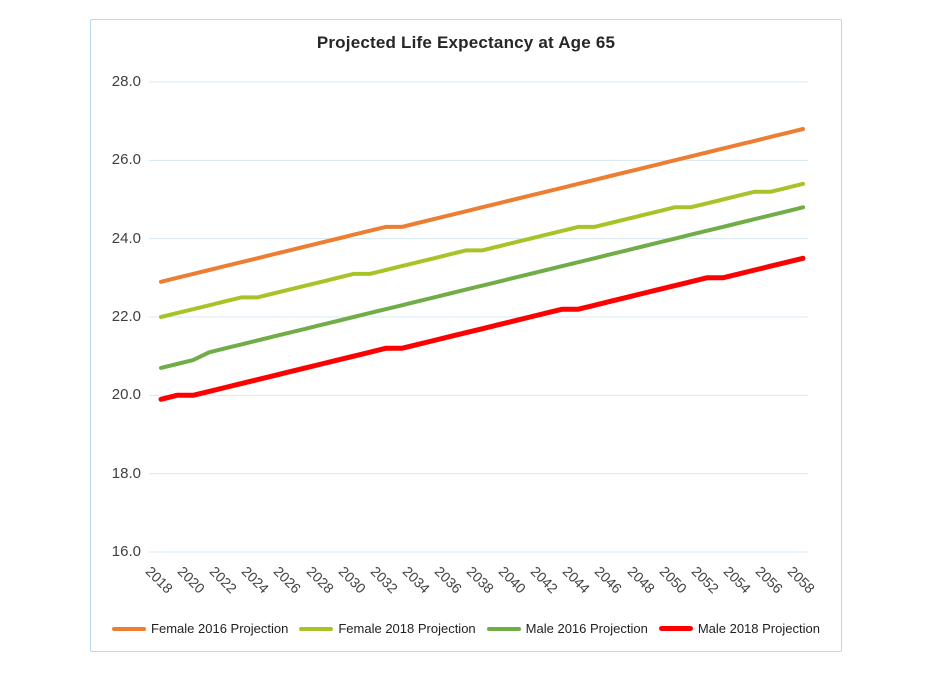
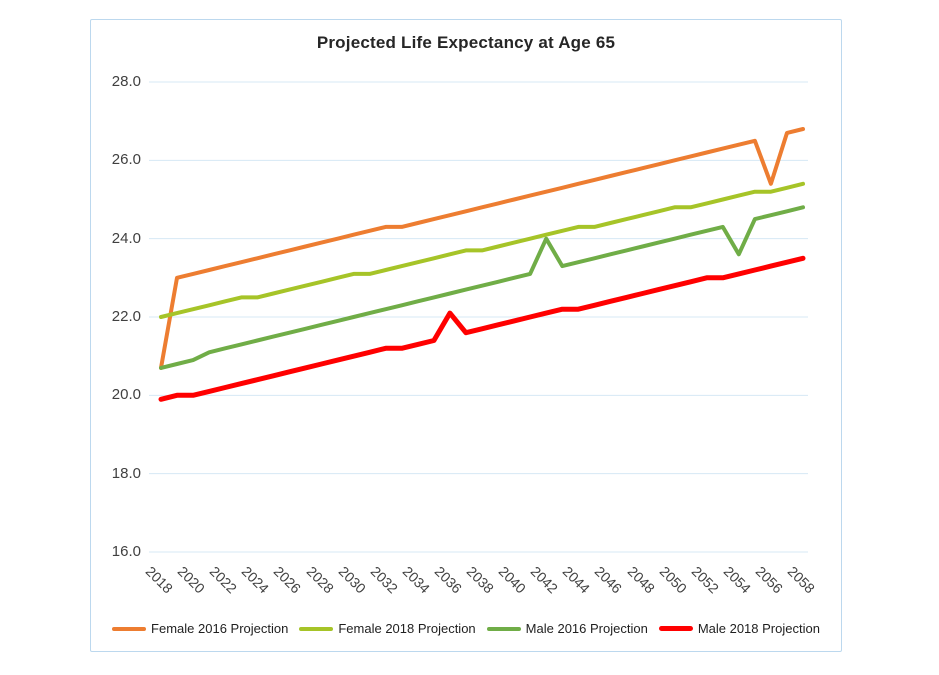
Female 2016 Projection/2018: 22.9 -> 20.7
Male 2018 Projection/2036: 21.5 -> 22.1
Male 2016 Projection/2042: 23.2 -> 24.0
Male 2016 Projection/2054: 24.4 -> 23.6
Female 2016 Projection/2056: 26.6 -> 25.4
